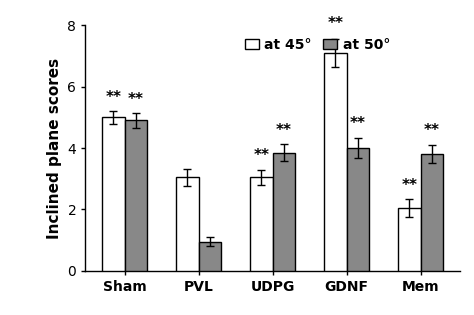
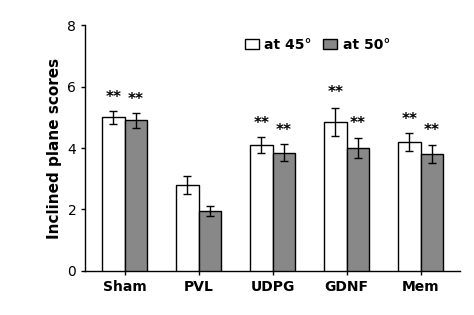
at 45°/PVL: 3.05 -> 2.80
at 50°/PVL: 0.95 -> 1.95
at 45°/UDPG: 3.05 -> 4.10
at 45°/GDNF: 7.10 -> 4.85
at 45°/Mem: 2.05 -> 4.20
